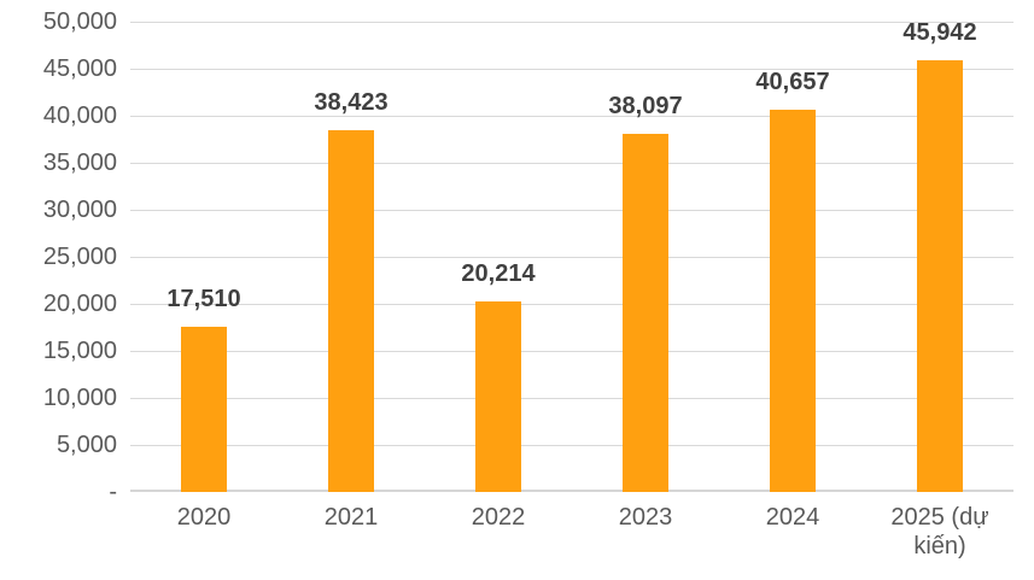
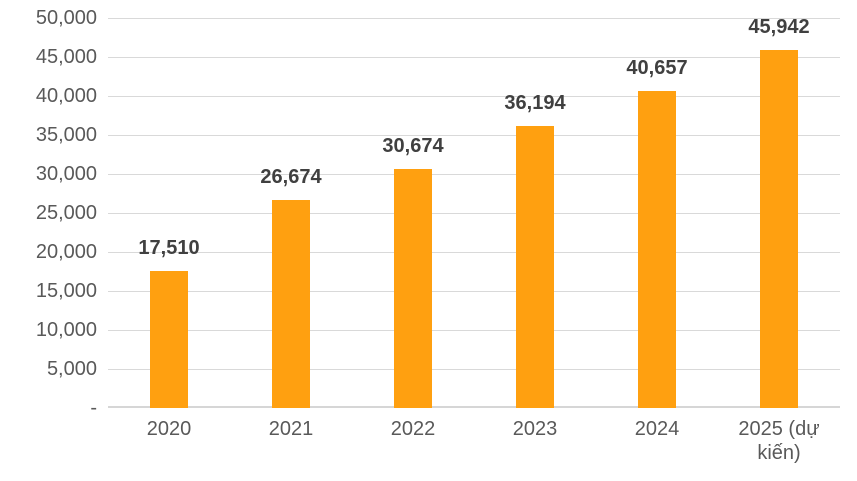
2021: 38,423 -> 26,674
2022: 20,214 -> 30,674
2023: 38,097 -> 36,194
